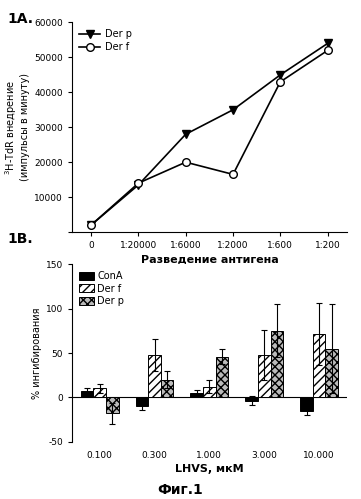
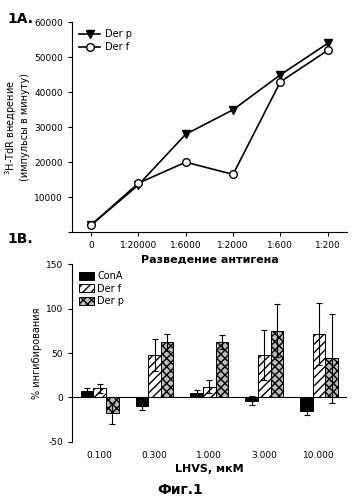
Der p/0.300: 20 -> 62
Der p/1.000: 46 -> 62
Der p/10.000: 55 -> 44
